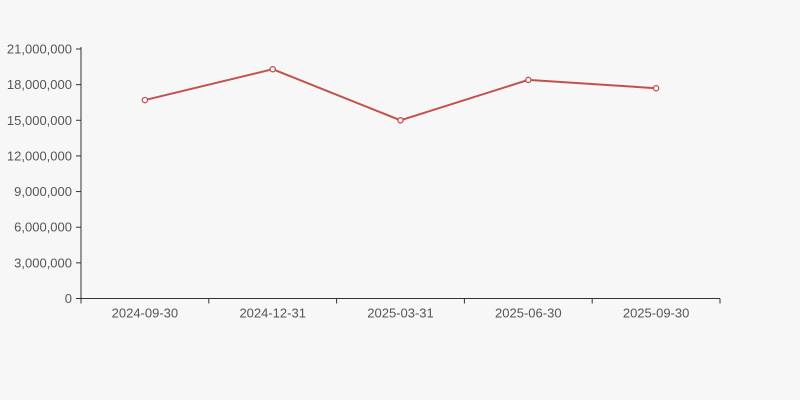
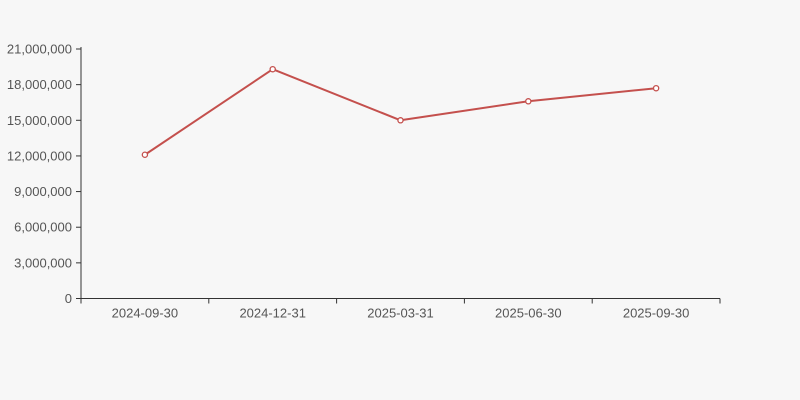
2024-09-30: 16700000 -> 12100000
2025-06-30: 18400000 -> 16600000
